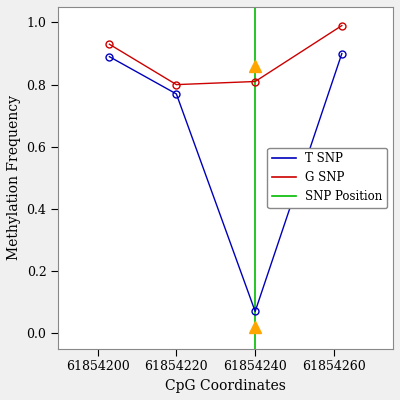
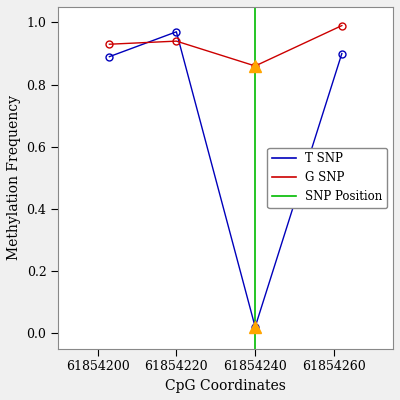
T SNP/61854220: 0.77 -> 0.97
G SNP/61854220: 0.80 -> 0.94
T SNP/61854240: 0.07 -> 0.02
G SNP/61854240: 0.81 -> 0.86
